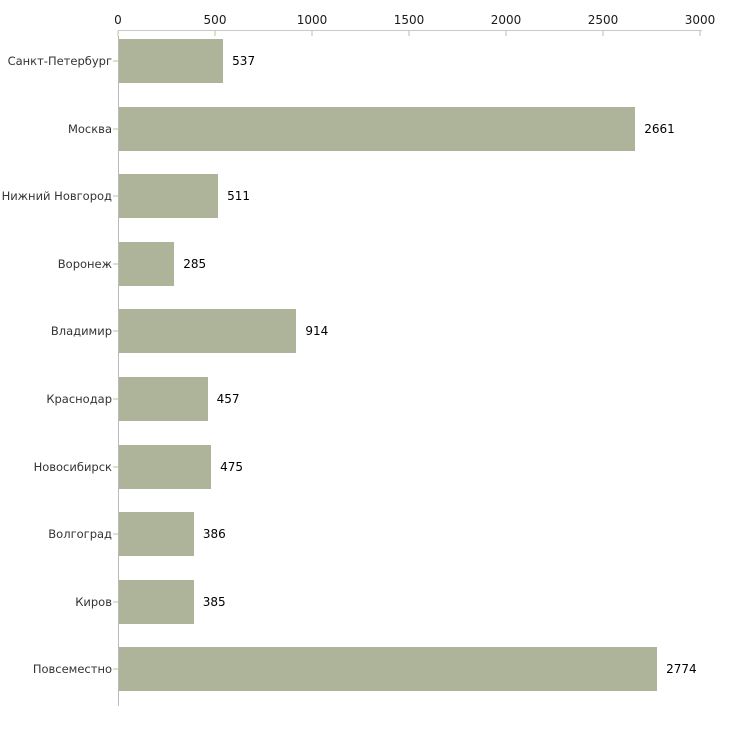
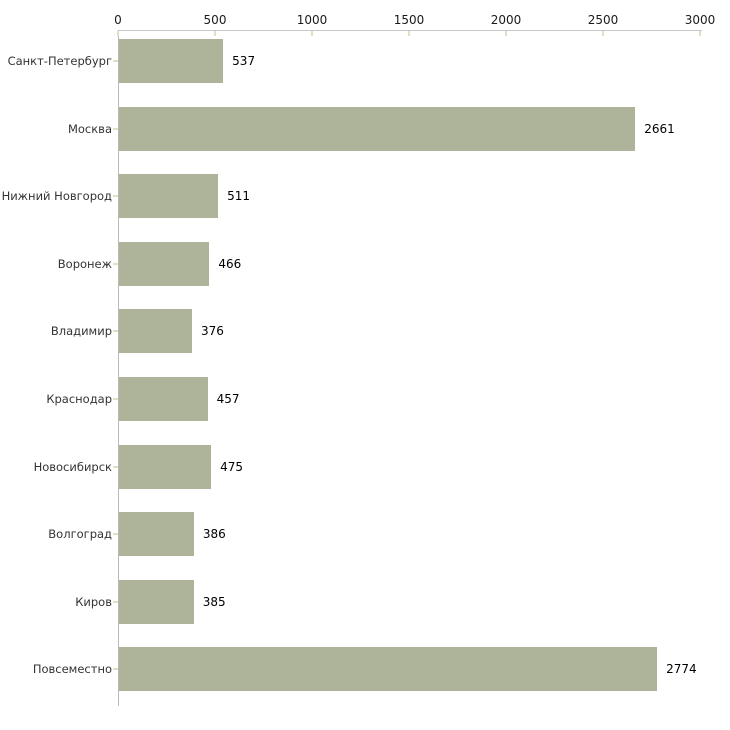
Воронеж: 285 -> 466
Владимир: 914 -> 376
